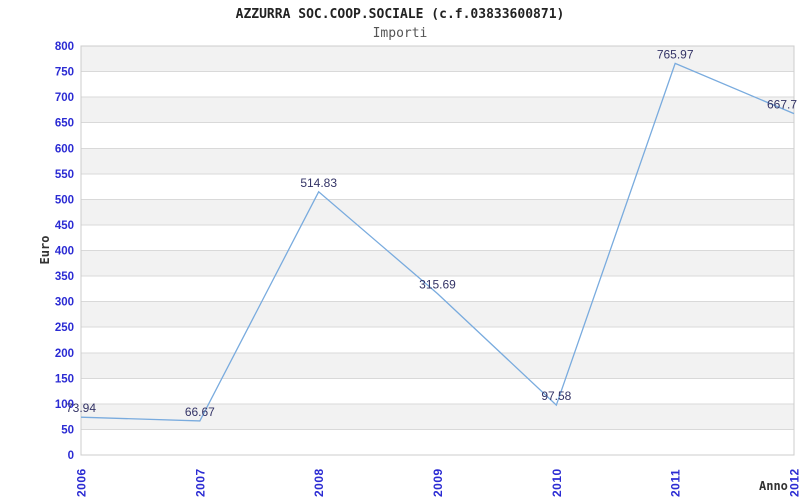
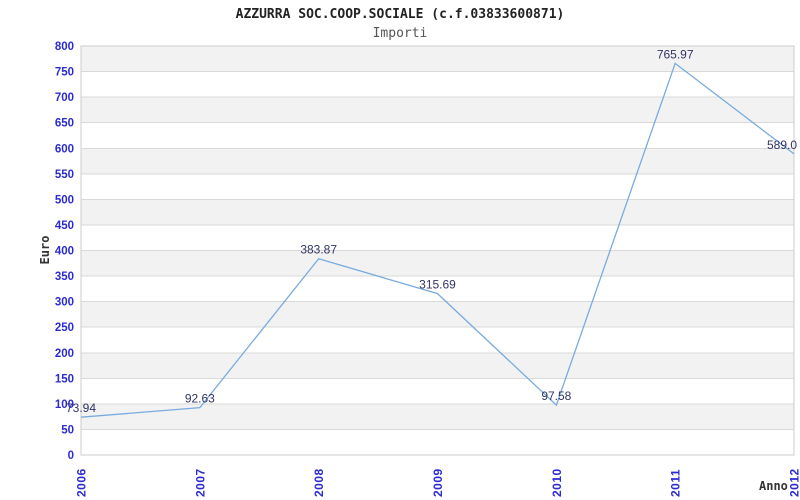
2007: 66.67 -> 92.63
2008: 514.83 -> 383.87
2012: 667.7 -> 589.0
